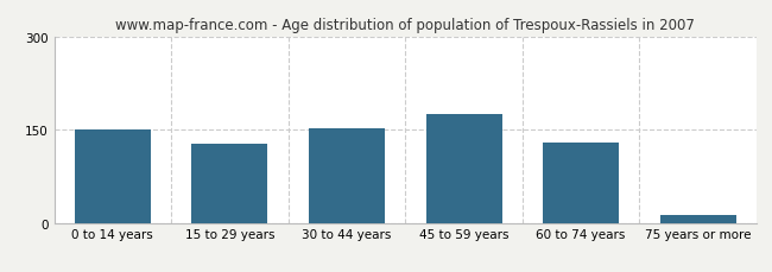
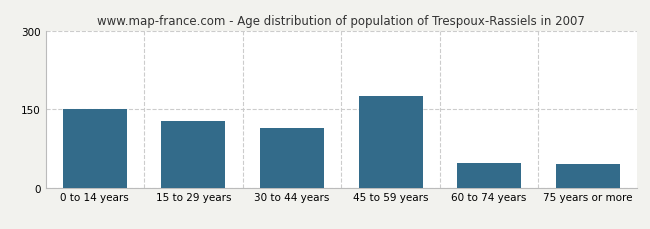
30 to 44 years: 152 -> 114
60 to 74 years: 130 -> 48
75 years or more: 13 -> 46
